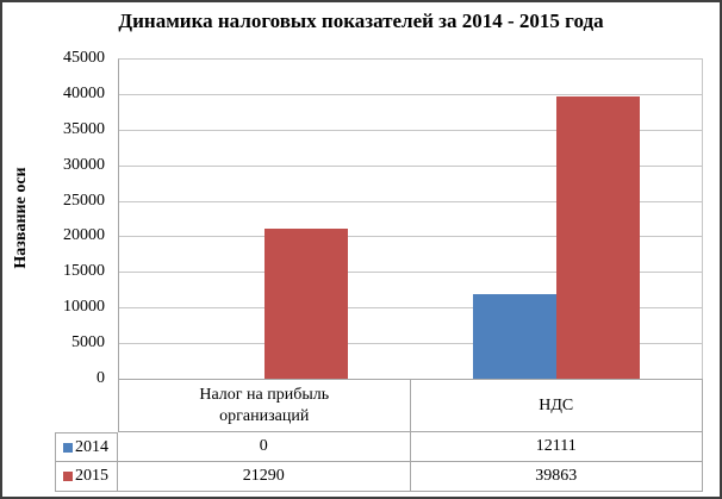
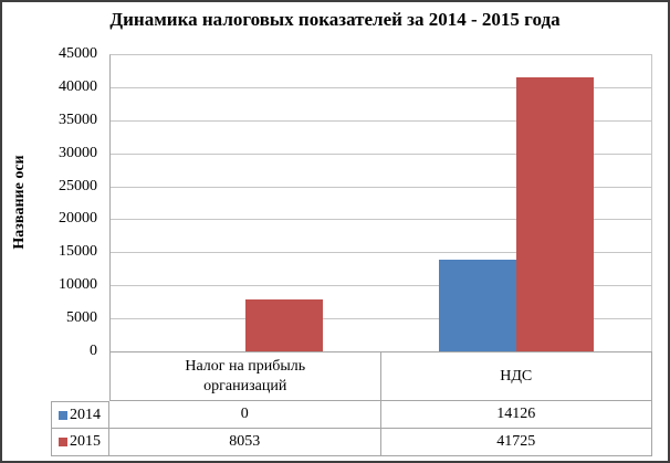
2015/Налог на прибыль организаций: 21290 -> 8053
2014/НДС: 12111 -> 14126
2015/НДС: 39863 -> 41725
